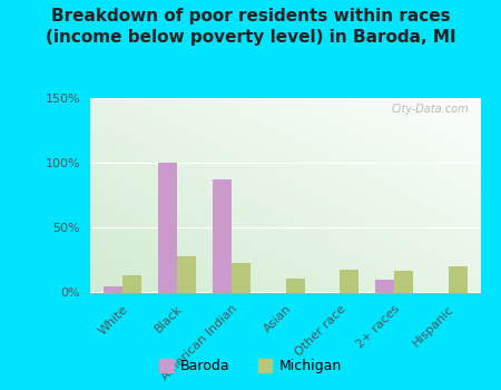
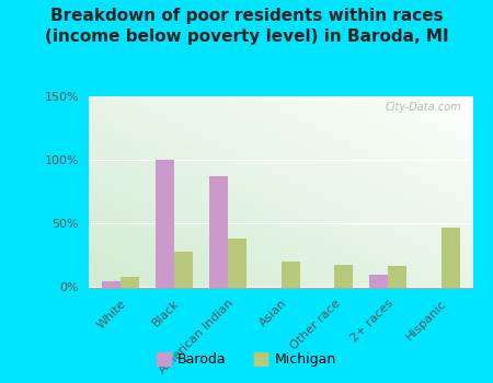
Michigan/White: 13% -> 8%
Michigan/American Indian: 23% -> 38%
Michigan/Asian: 11% -> 20%
Michigan/Hispanic: 20% -> 47%
